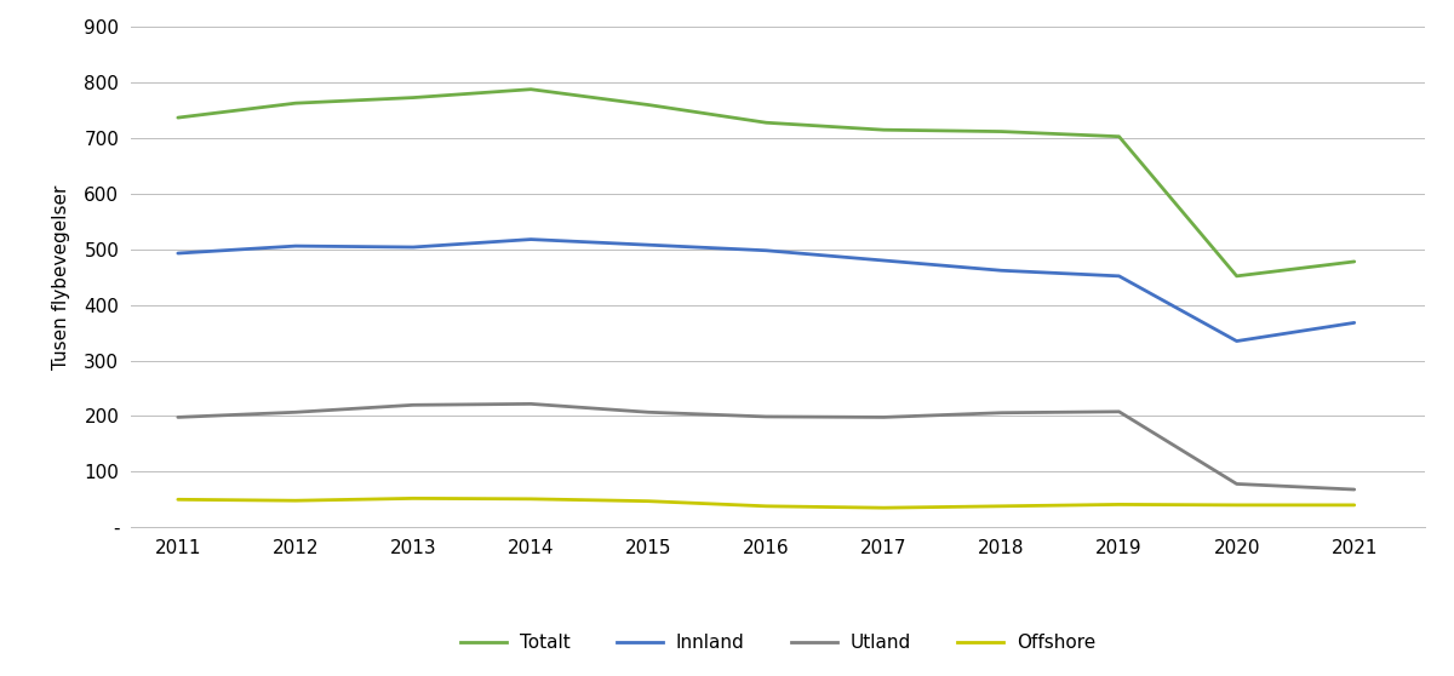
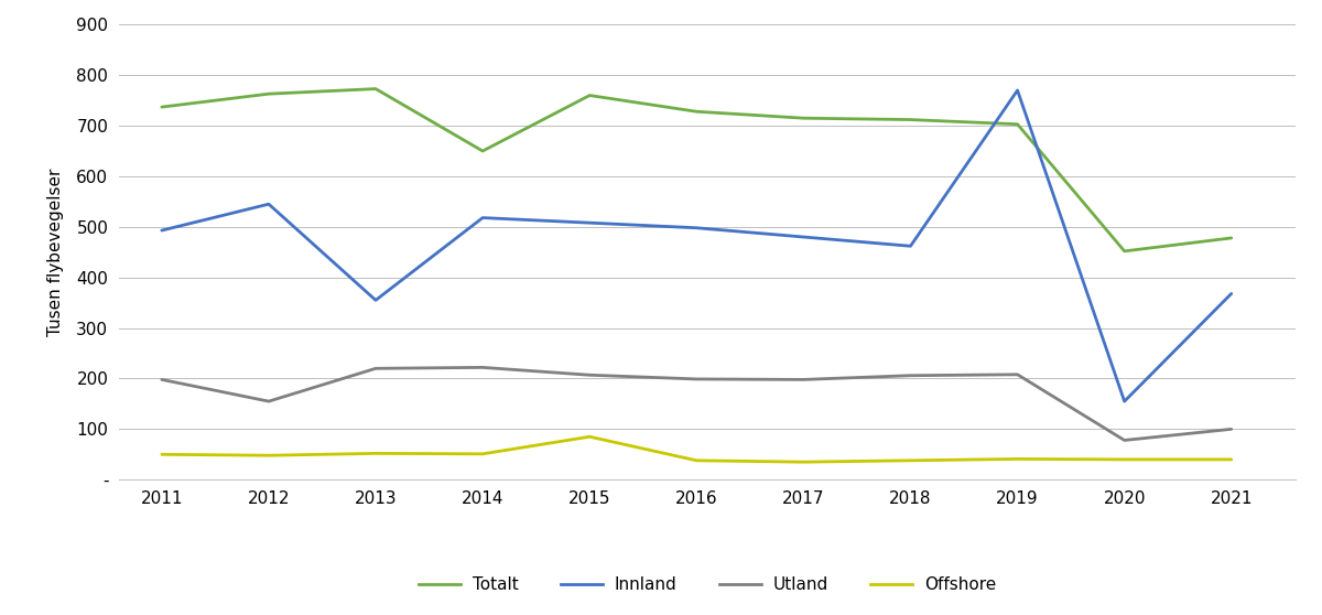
Innland/2012: 506 -> 545
Utland/2012: 207 -> 155
Innland/2013: 504 -> 355
Totalt/2014: 788 -> 650
Offshore/2015: 47 -> 85
Innland/2019: 452 -> 770
Innland/2020: 335 -> 155
Utland/2021: 68 -> 100
